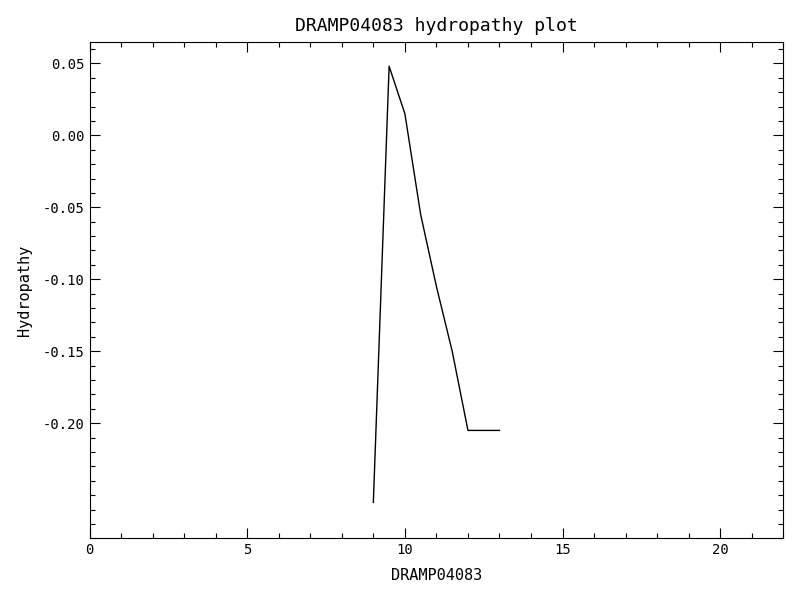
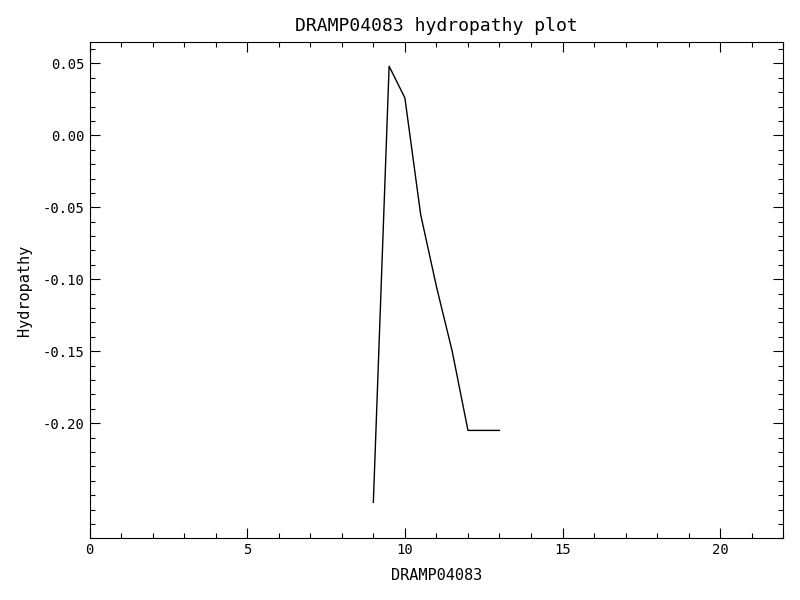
10: 0.015 -> 0.026
